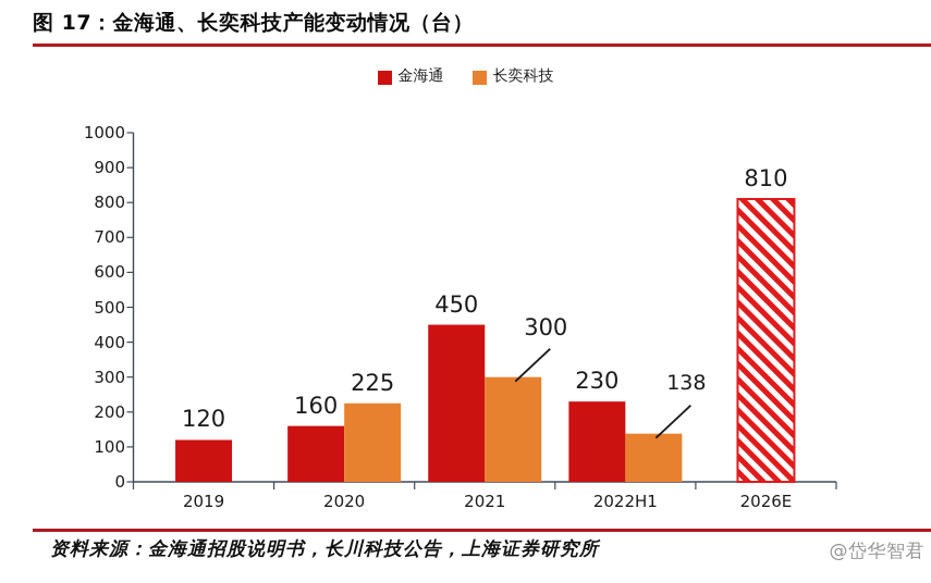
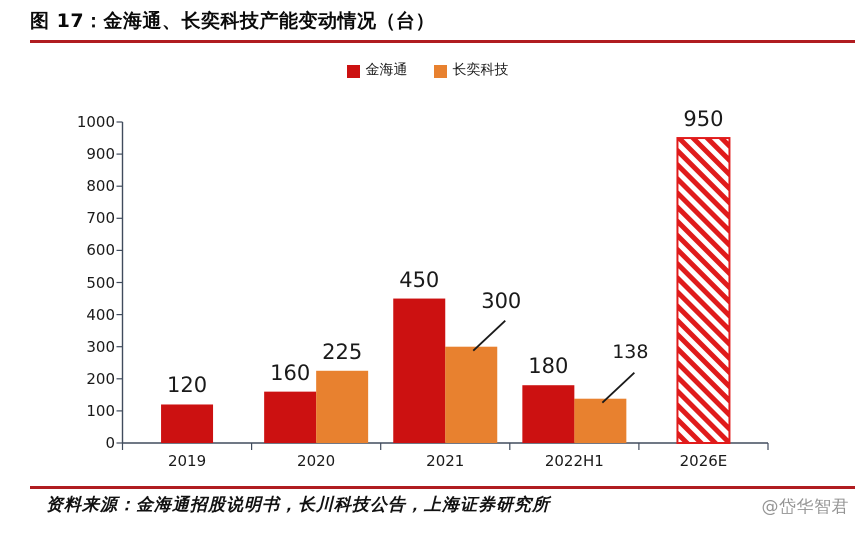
金海通/2022H1: 230 -> 180
金海通/2026E: 810 -> 950
